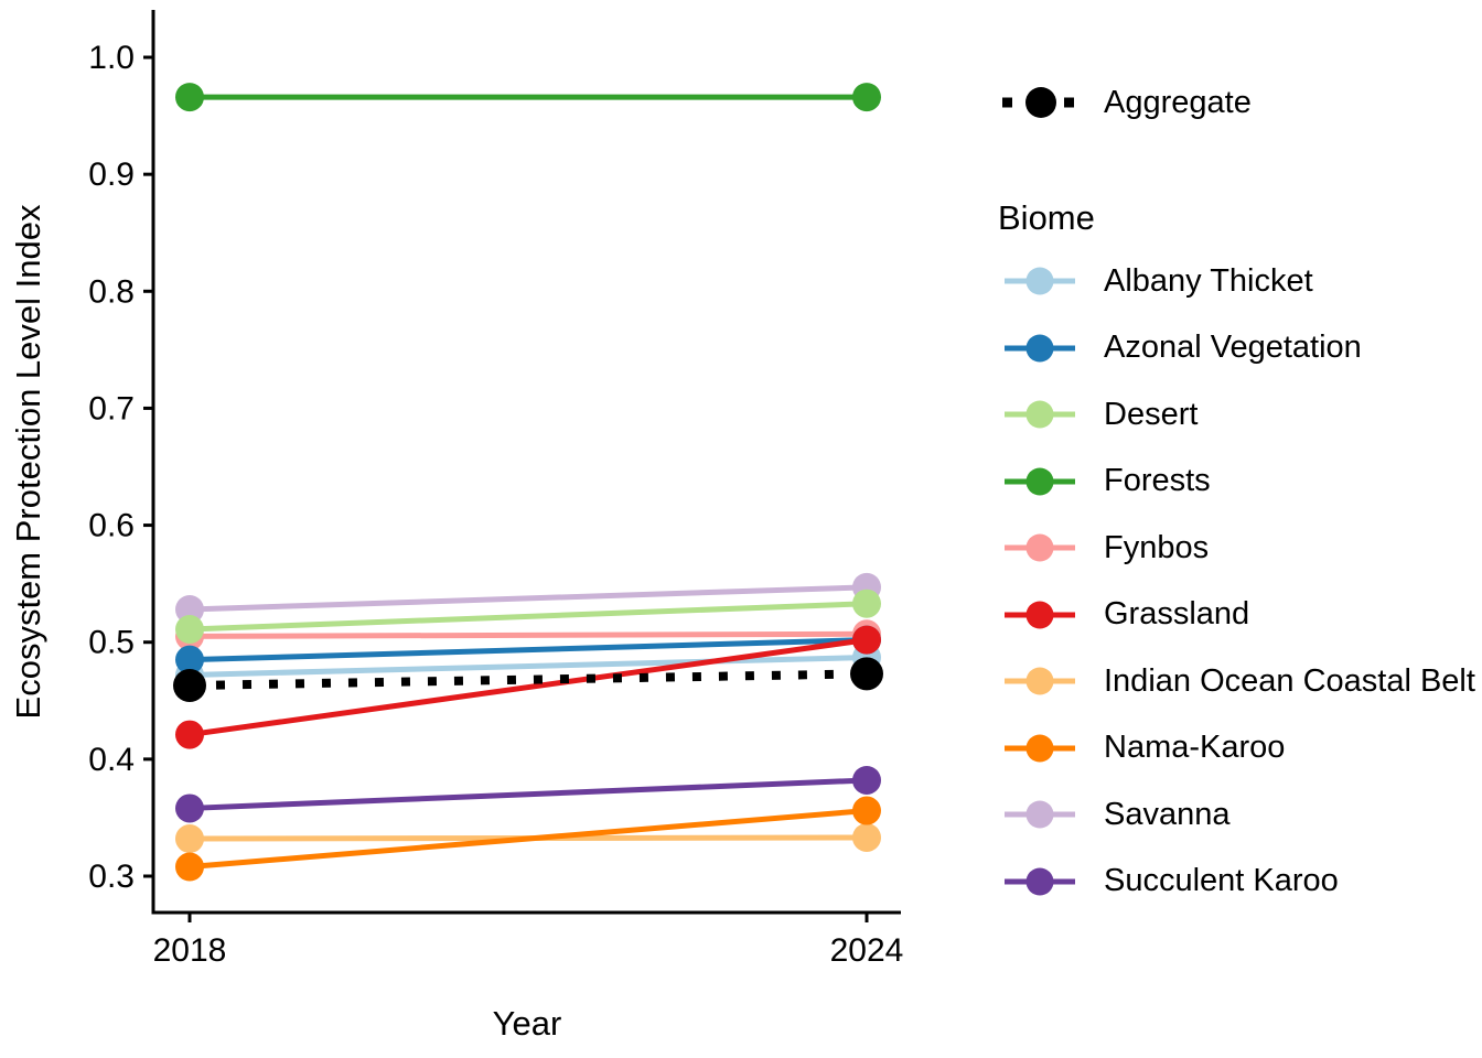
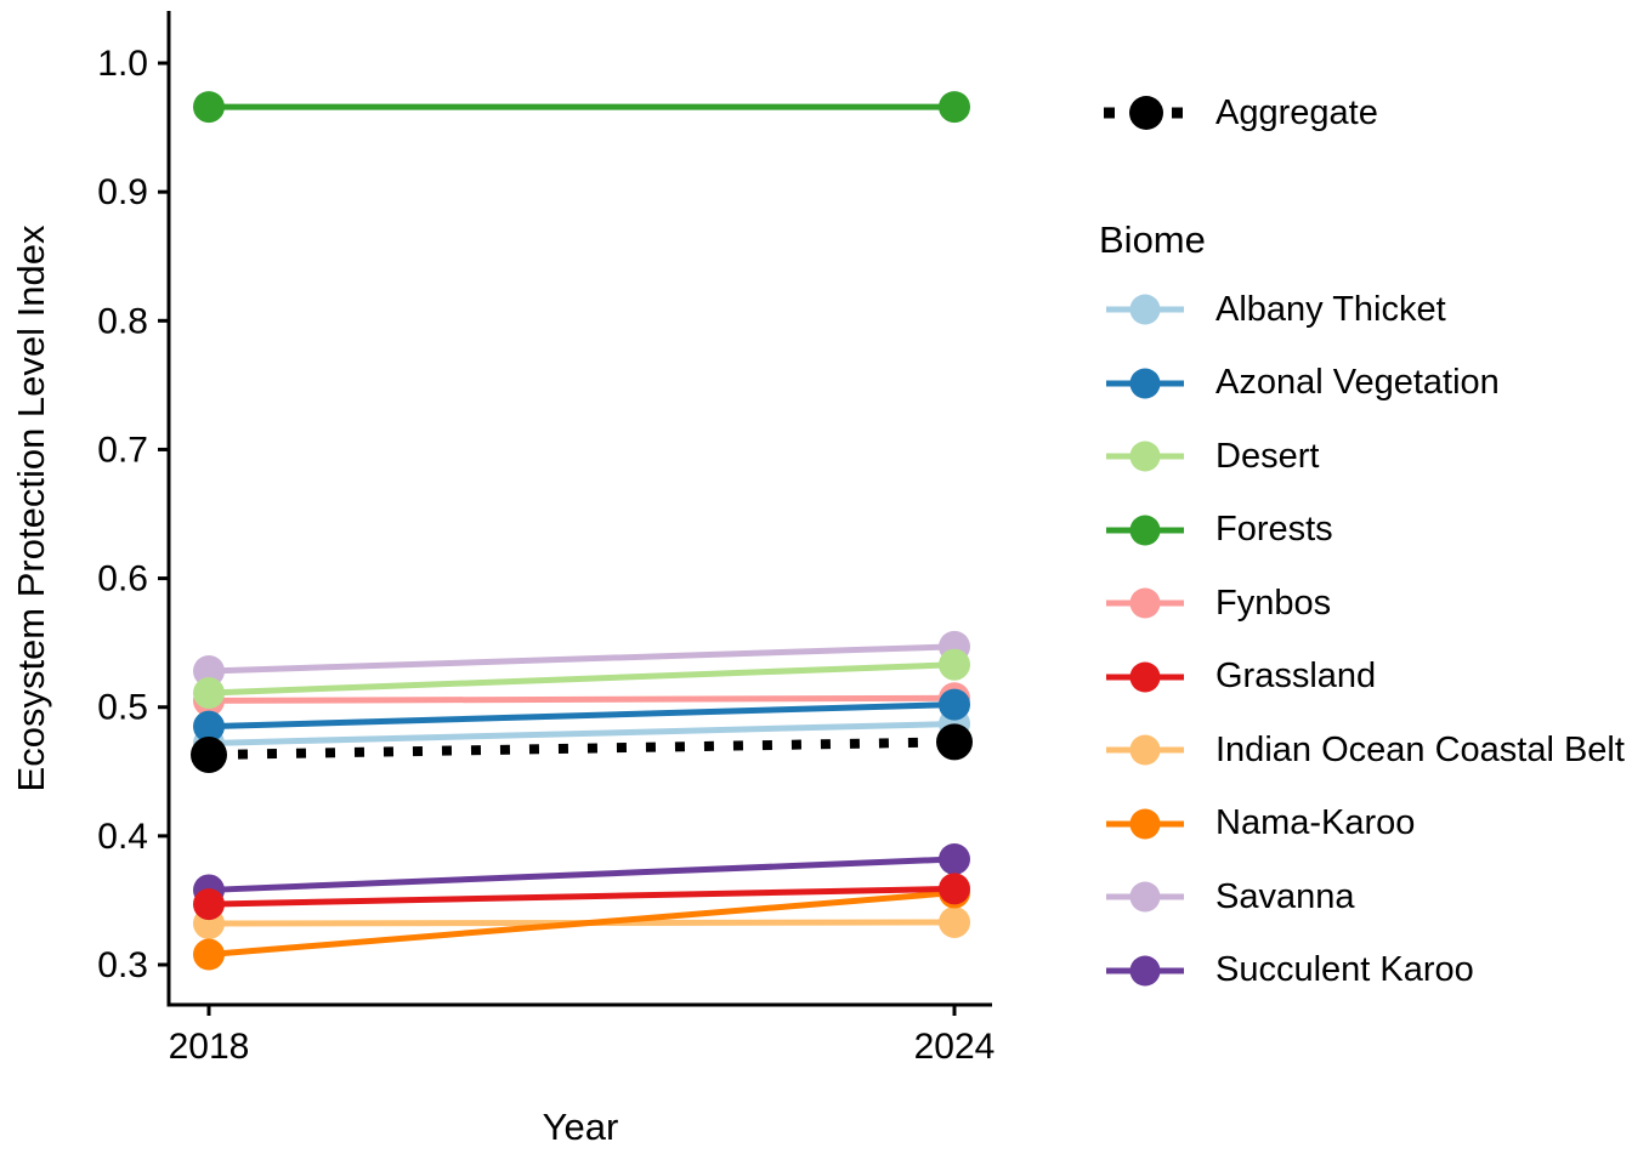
Grassland/2018: 0.421 -> 0.347
Grassland/2024: 0.502 -> 0.359
